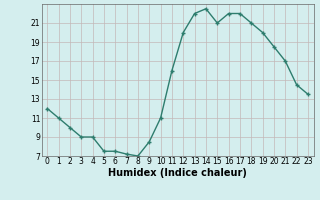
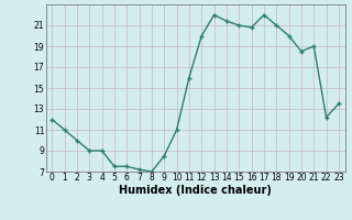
14: 22.5 -> 21.4
16: 22.0 -> 20.8
21: 17.0 -> 19.0
22: 14.5 -> 12.2
